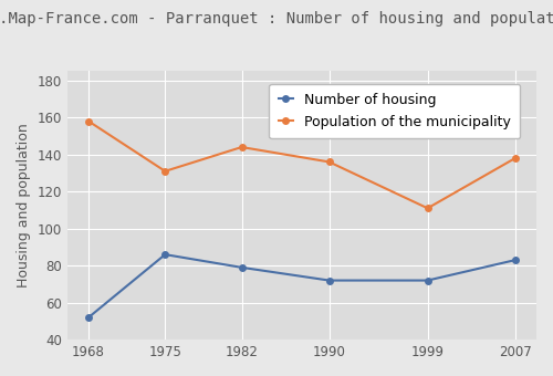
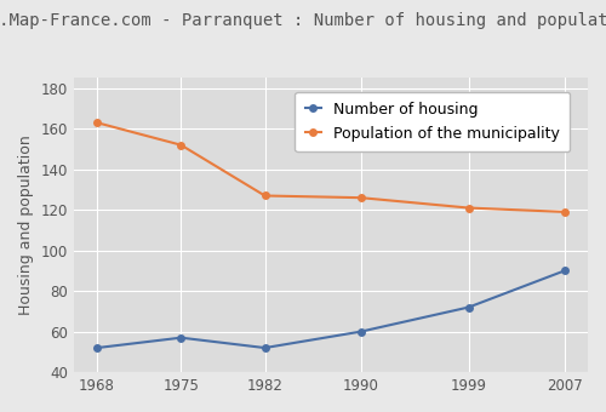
Population of the municipality/1968: 158 -> 163
Number of housing/1975: 86 -> 57
Population of the municipality/1975: 131 -> 152
Number of housing/1982: 79 -> 52
Population of the municipality/1982: 144 -> 127
Number of housing/1990: 72 -> 60
Population of the municipality/1990: 136 -> 126
Population of the municipality/1999: 111 -> 121
Number of housing/2007: 83 -> 90
Population of the municipality/2007: 138 -> 119
